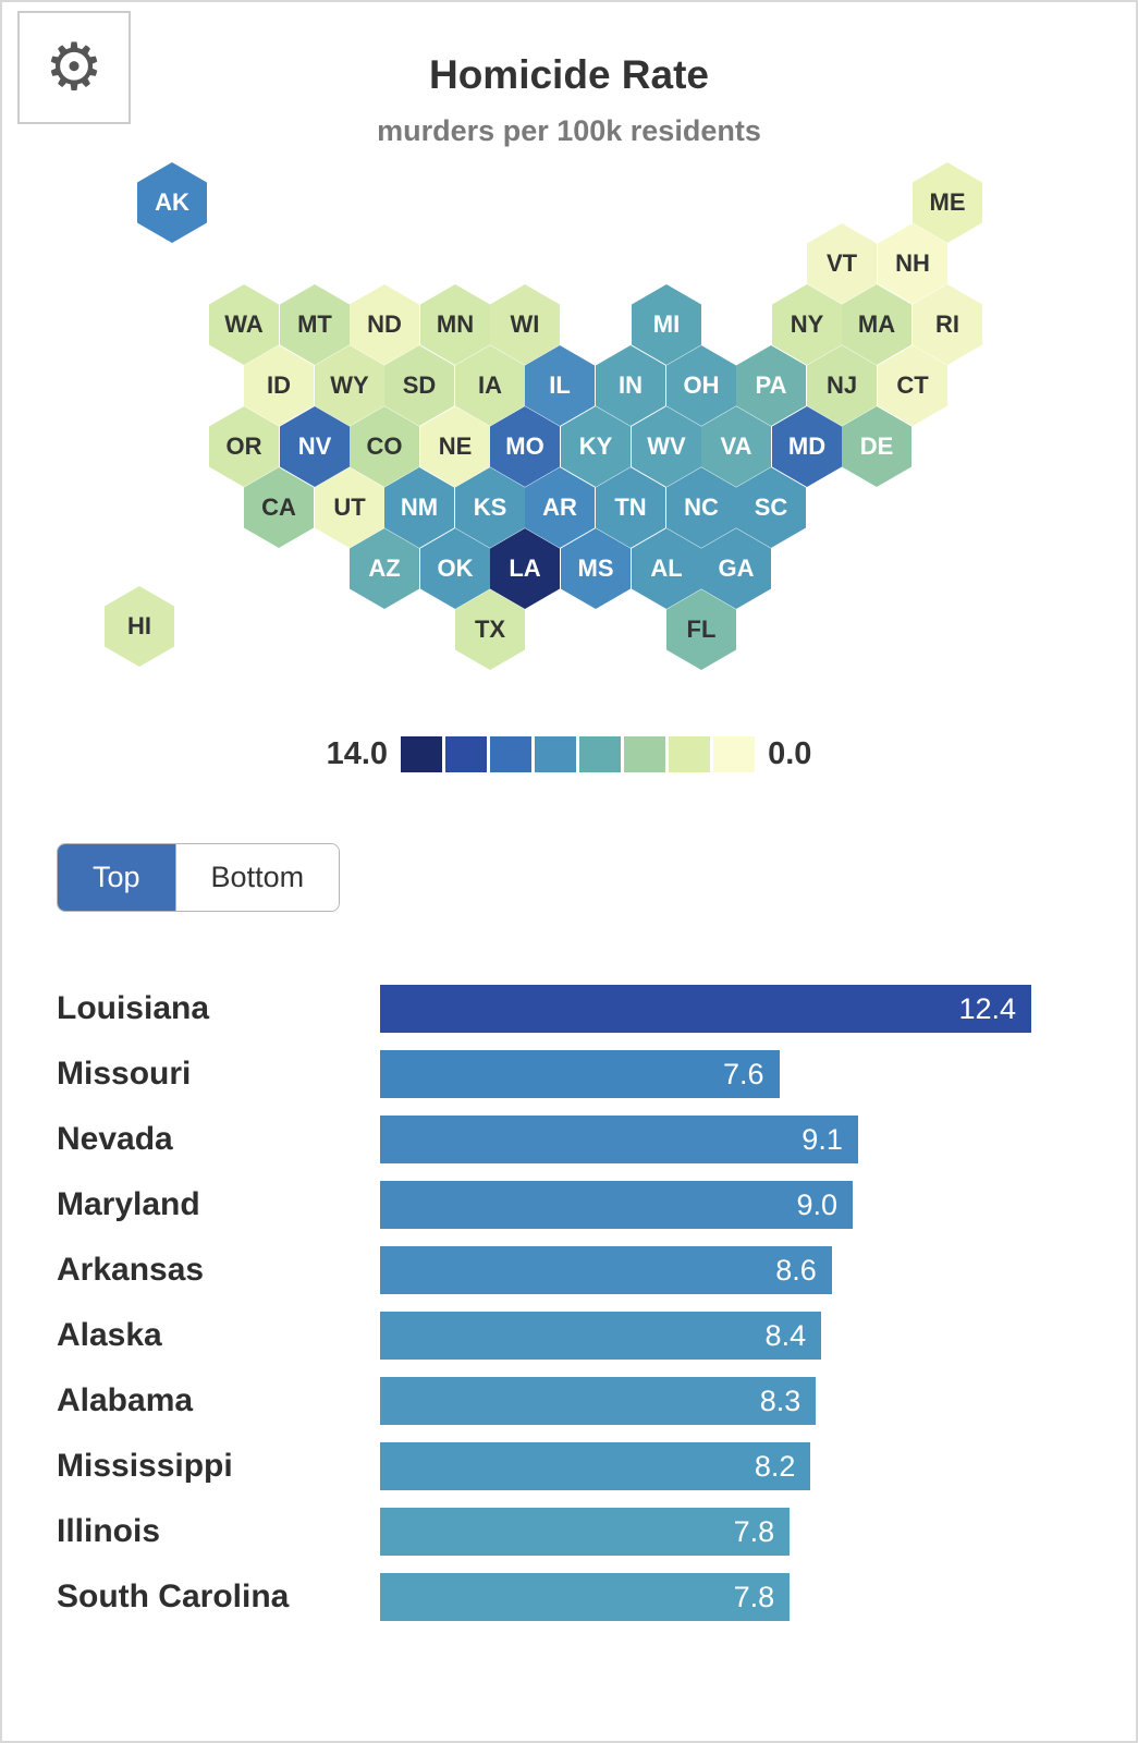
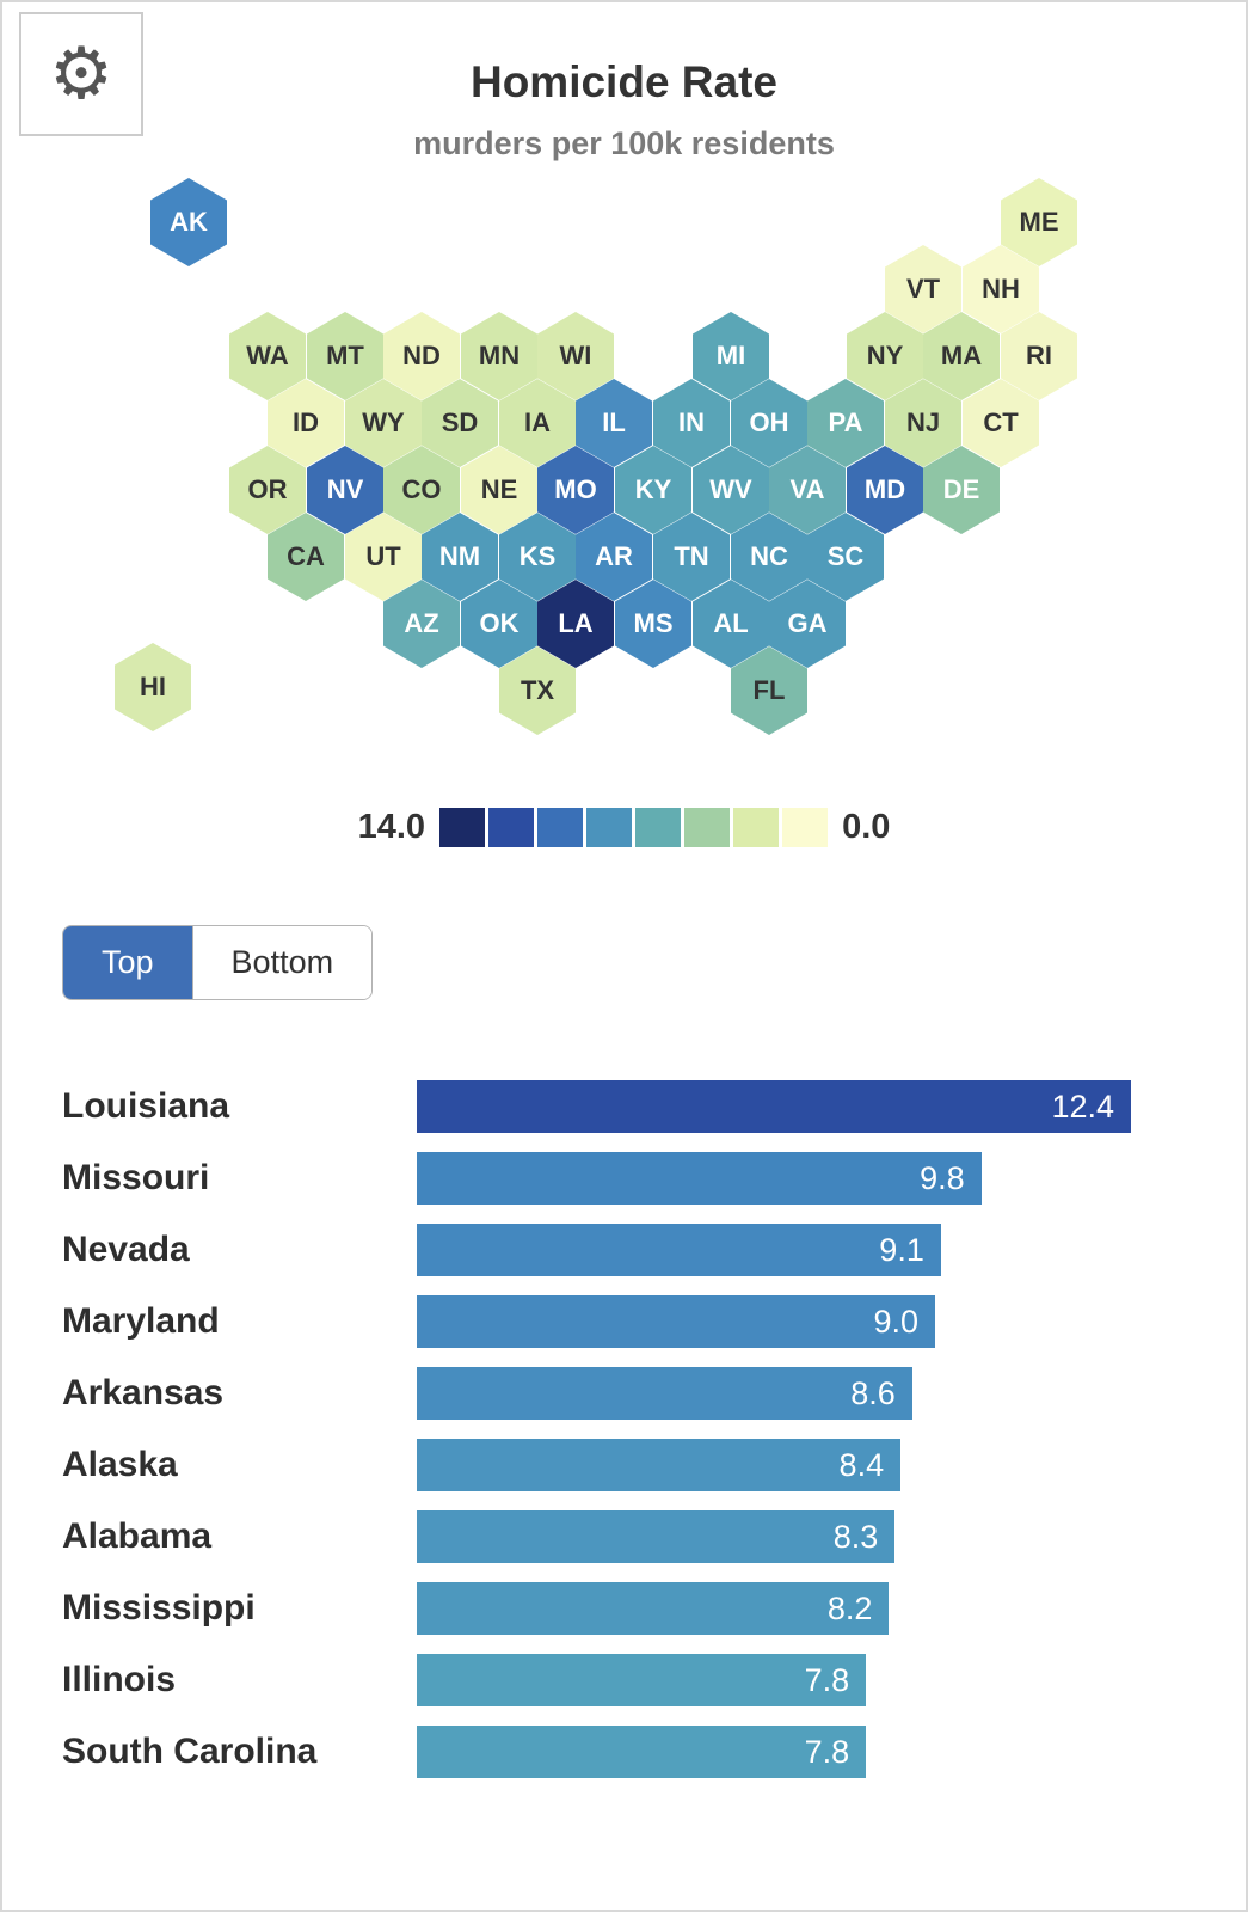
Missouri: 7.6 -> 9.8
